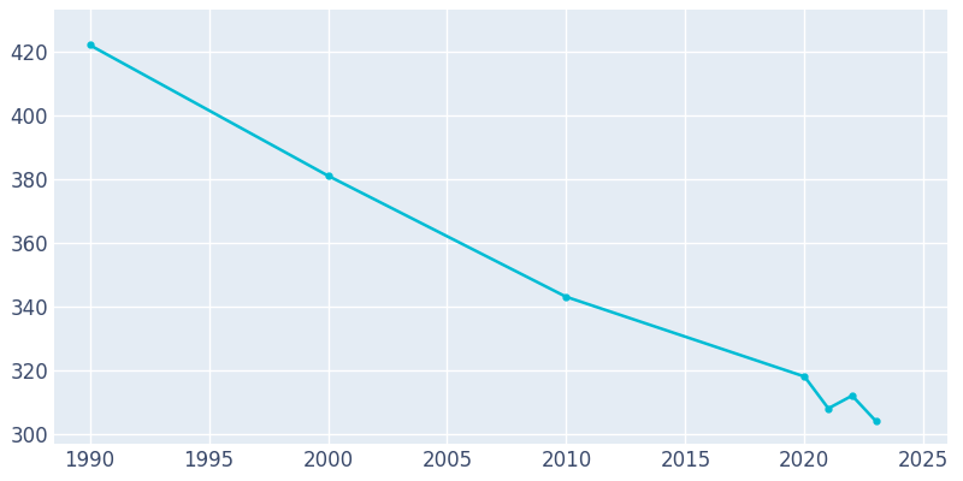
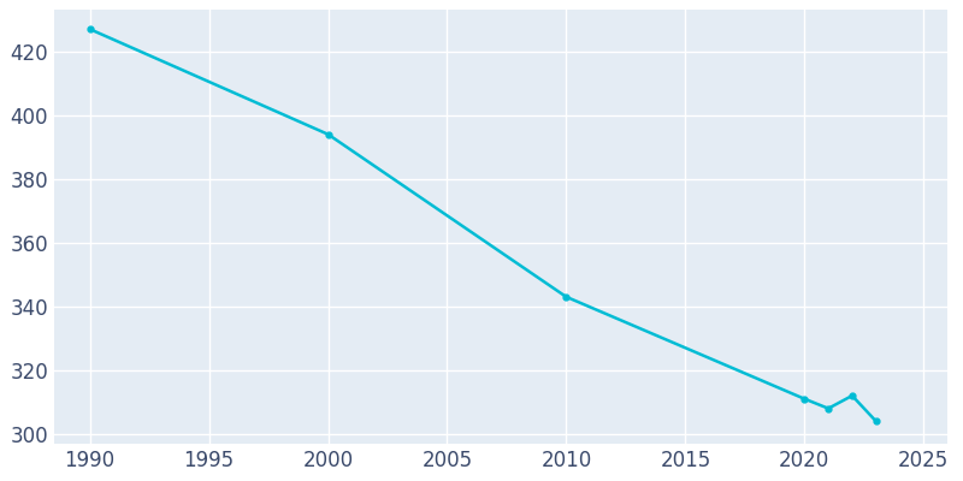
1990: 422 -> 427
2000: 381 -> 394
2020: 318 -> 311
